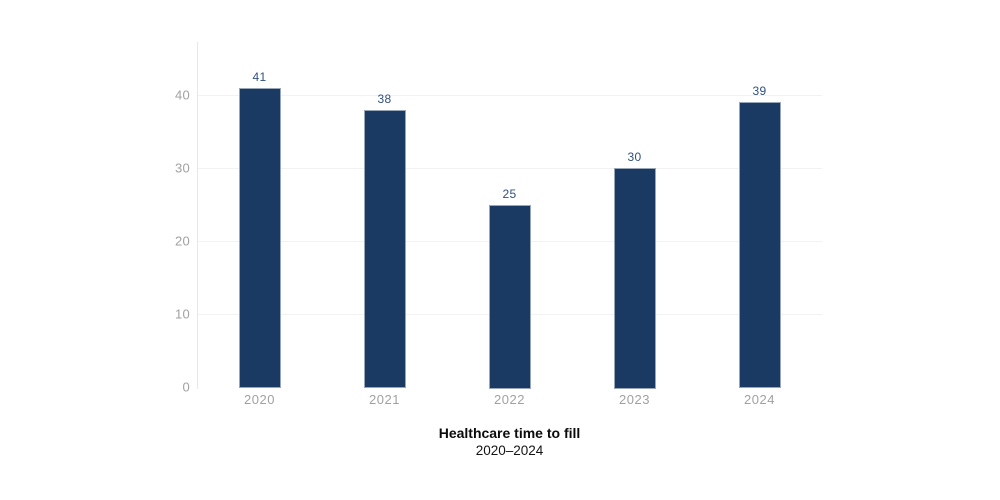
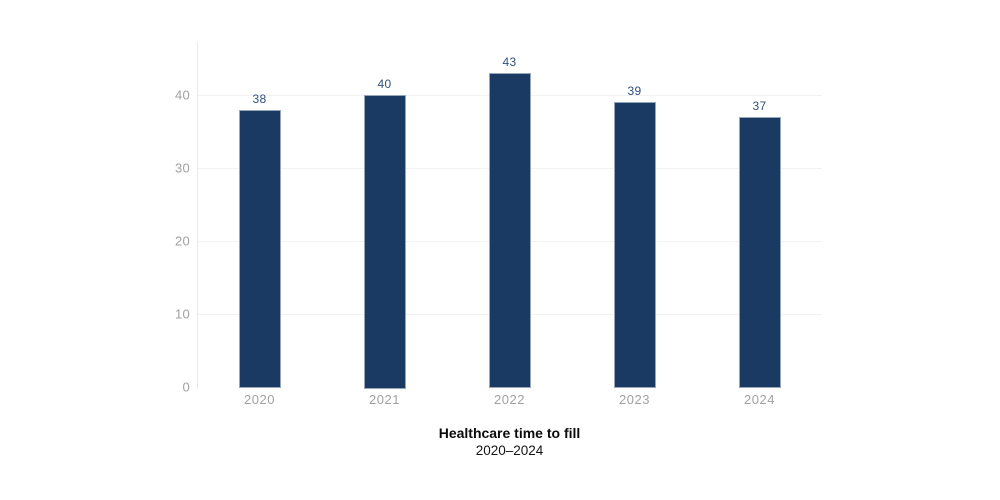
2020: 41 -> 38
2021: 38 -> 40
2022: 25 -> 43
2023: 30 -> 39
2024: 39 -> 37
